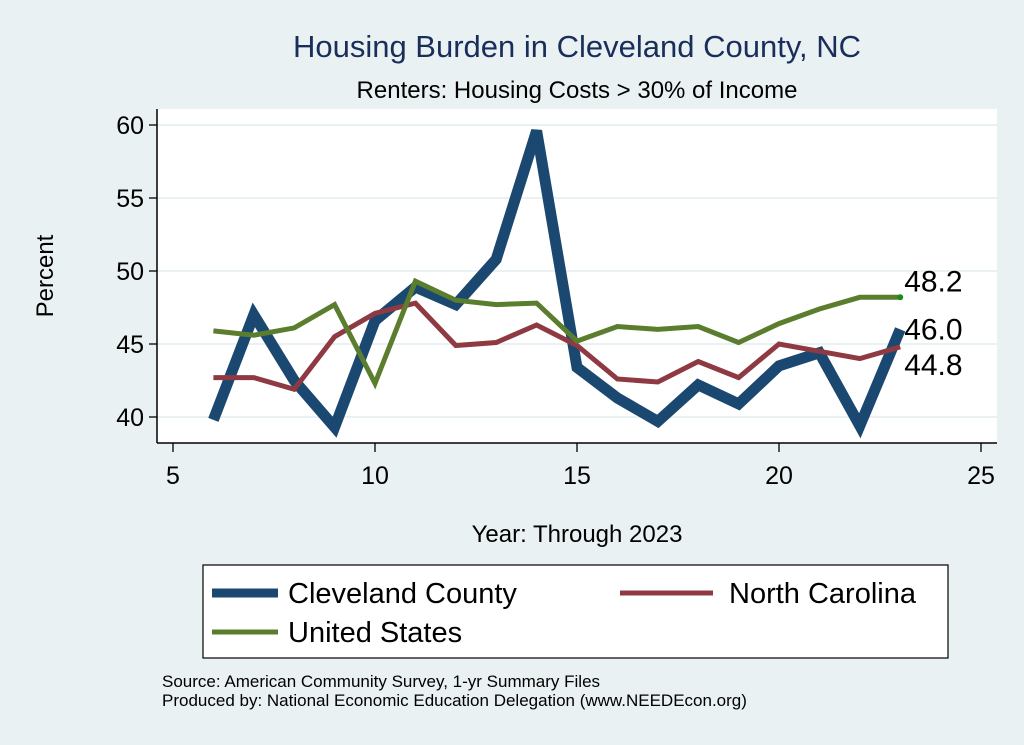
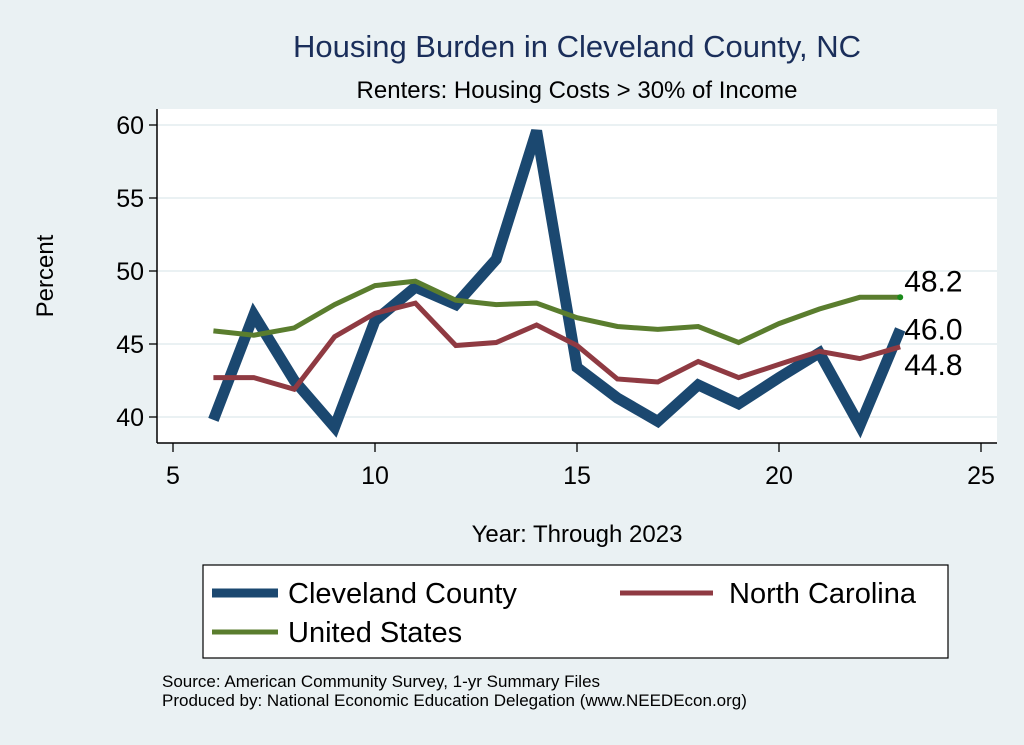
United States/10: 42.3 -> 49.0
United States/15: 45.2 -> 46.8
Cleveland County/20: 43.5 -> 42.7
North Carolina/20: 45.0 -> 43.6
